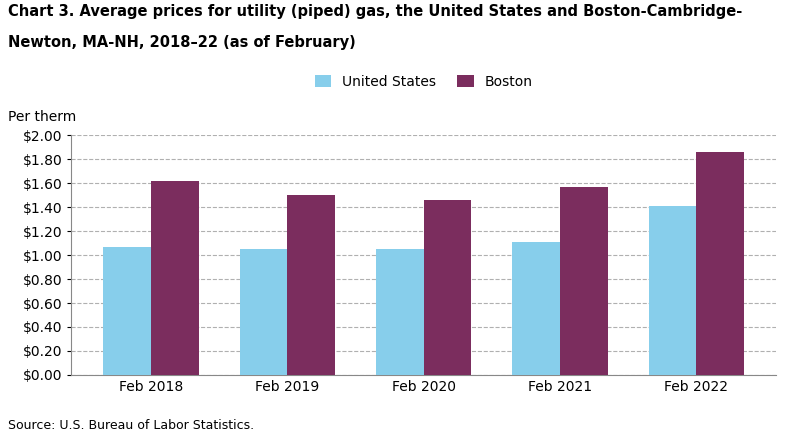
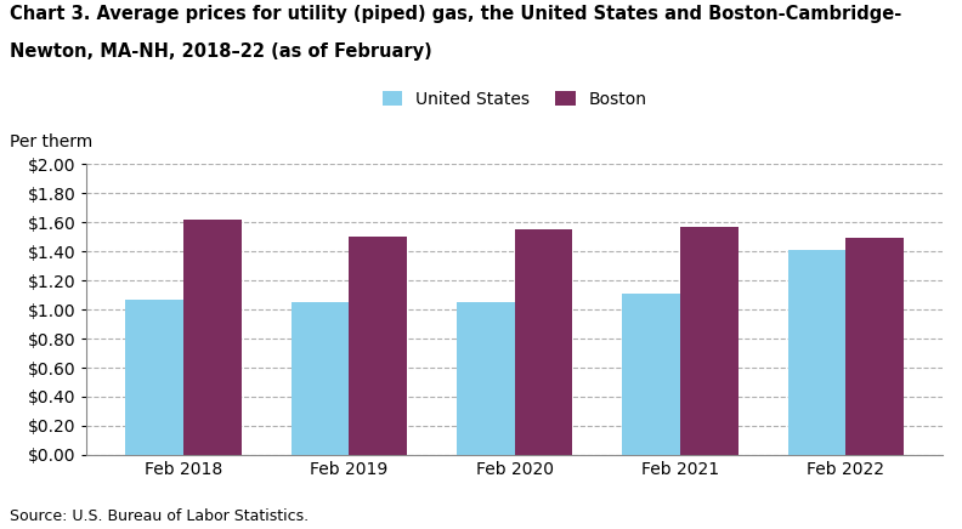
Boston/Feb 2020: $1.46 -> $1.55
Boston/Feb 2022: $1.86 -> $1.49
